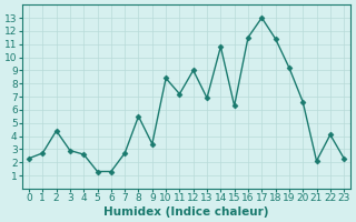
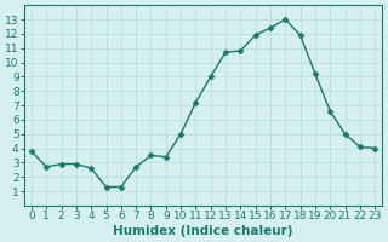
0: 2.3 -> 3.8
2: 4.4 -> 2.9
8: 5.5 -> 3.5
10: 8.4 -> 5.0
13: 6.9 -> 10.7
15: 6.3 -> 11.9
16: 11.5 -> 12.4
18: 11.4 -> 11.9
21: 2.1 -> 5.0
23: 2.3 -> 4.0
